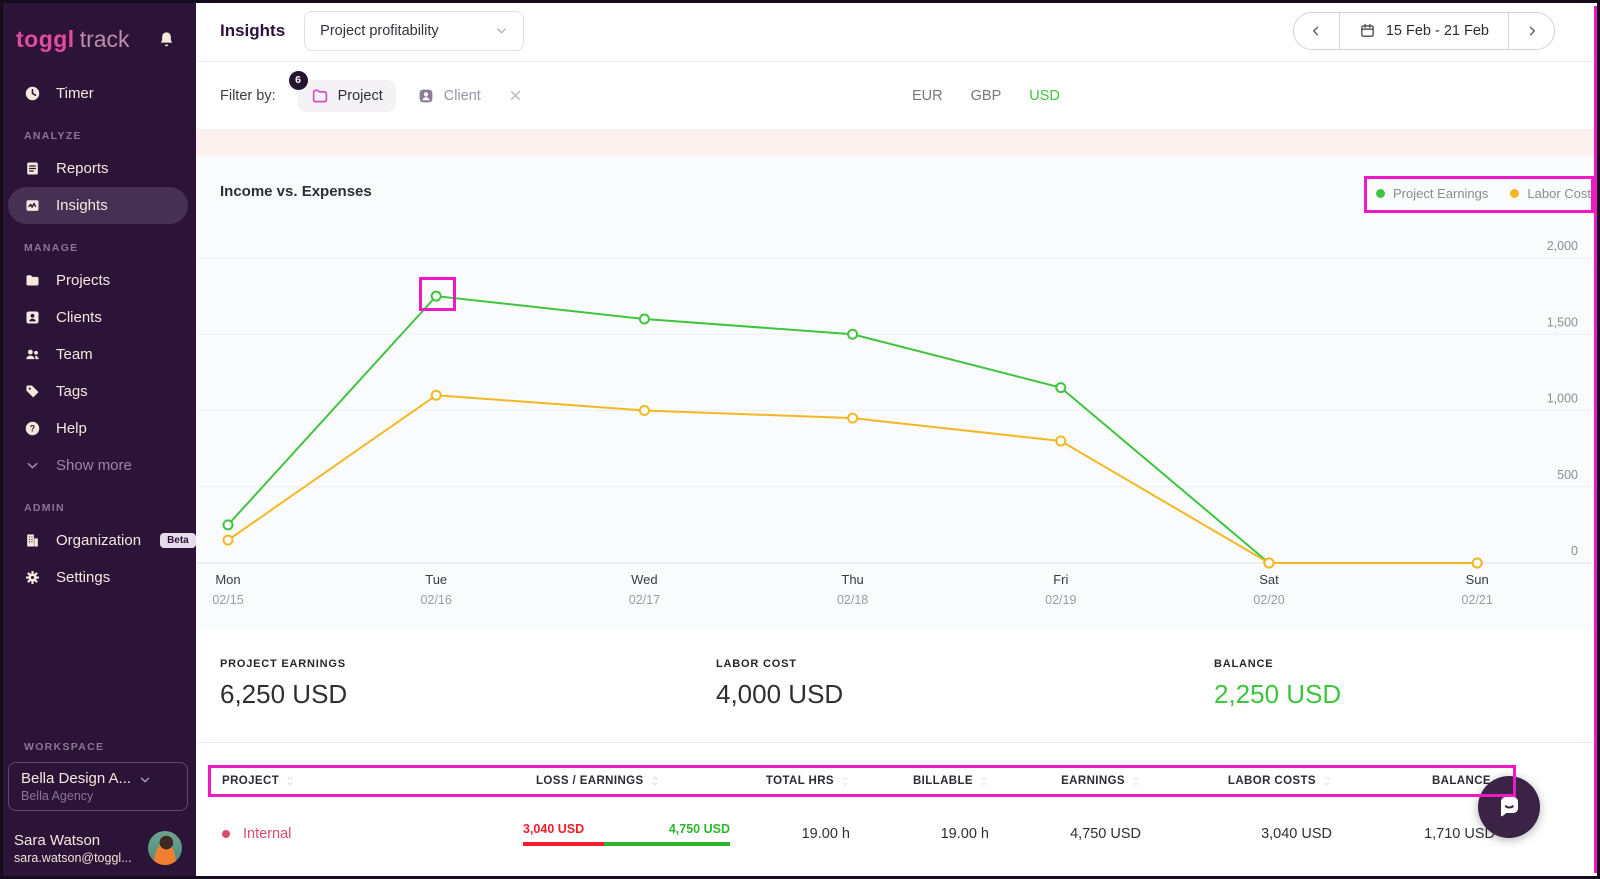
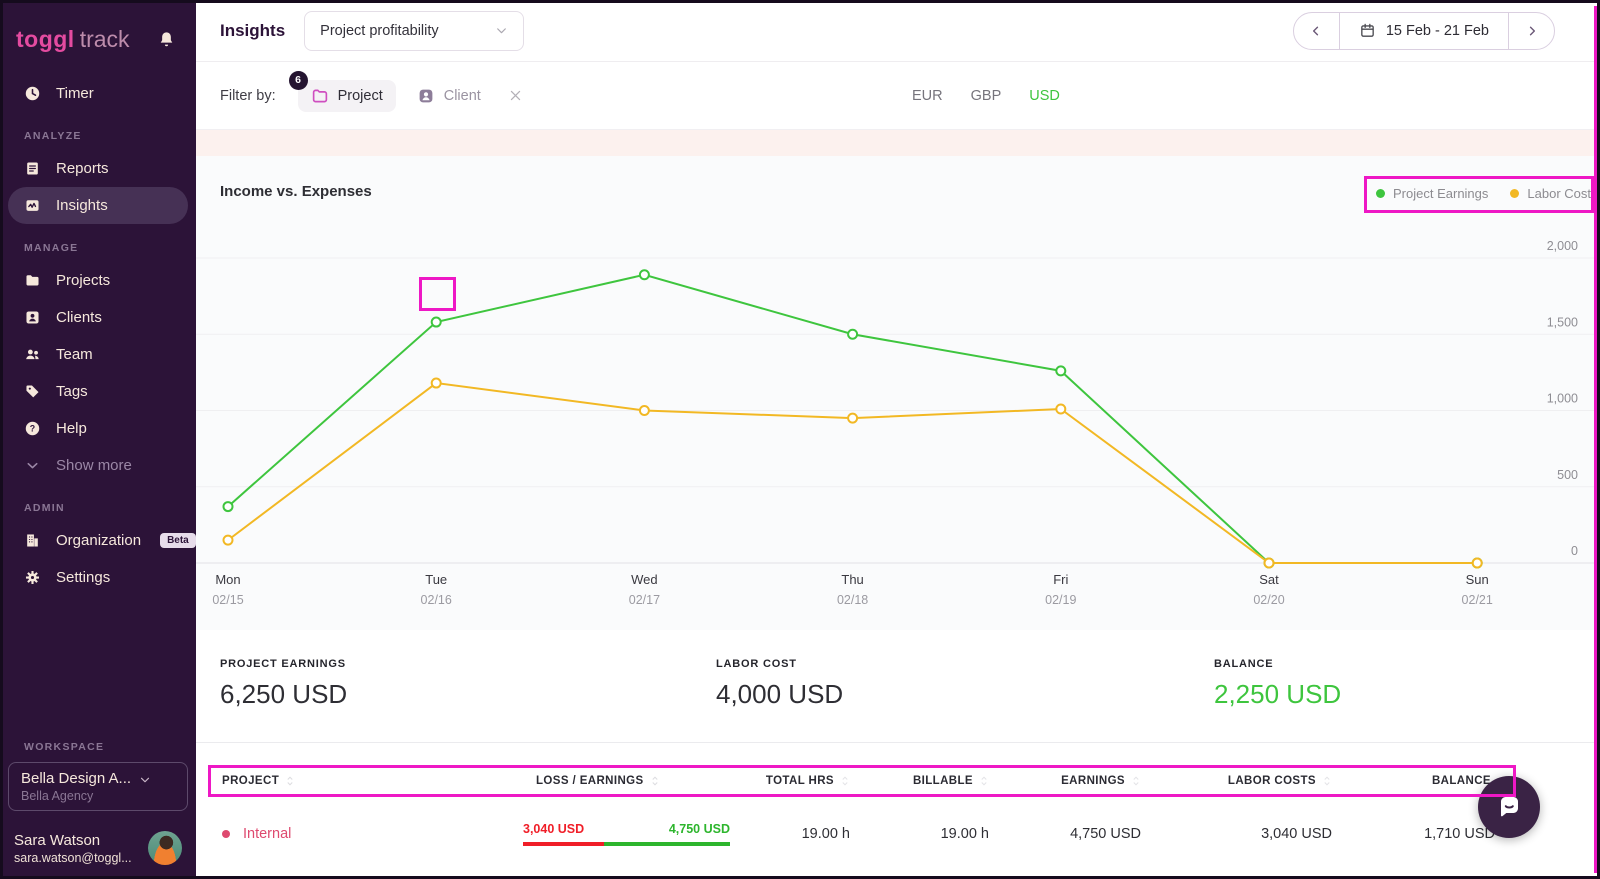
Project Earnings/Mon: 250 -> 370
Project Earnings/Tue: 1750 -> 1580
Labor Cost/Tue: 1100 -> 1180
Project Earnings/Wed: 1600 -> 1890
Project Earnings/Fri: 1150 -> 1260
Labor Cost/Fri: 800 -> 1010
